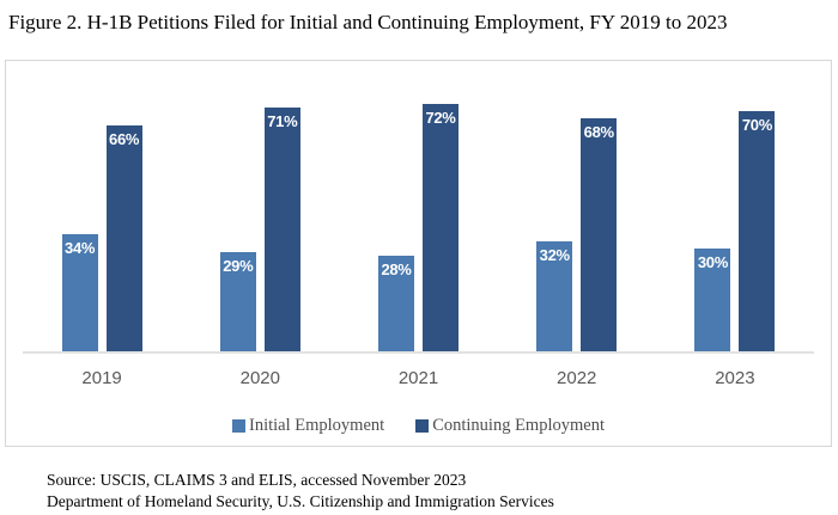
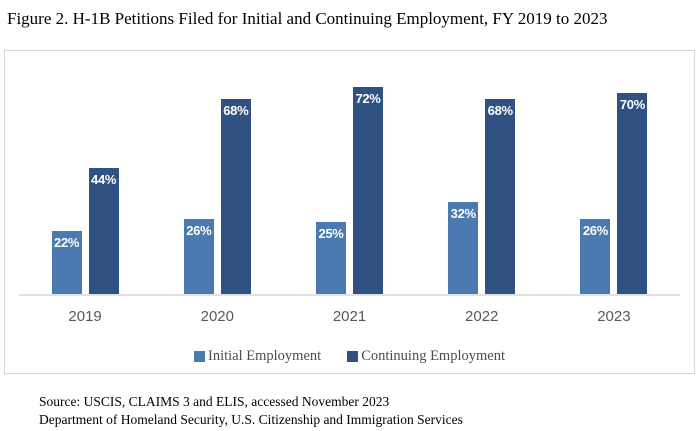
Initial Employment/2019: 34% -> 22%
Continuing Employment/2019: 66% -> 44%
Initial Employment/2020: 29% -> 26%
Continuing Employment/2020: 71% -> 68%
Initial Employment/2021: 28% -> 25%
Initial Employment/2023: 30% -> 26%
